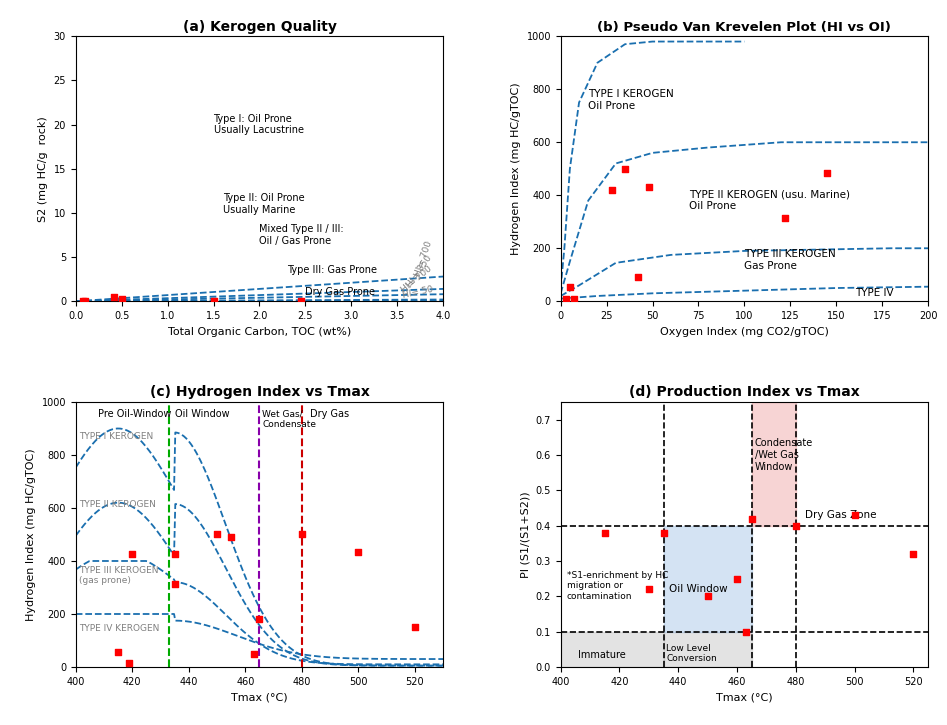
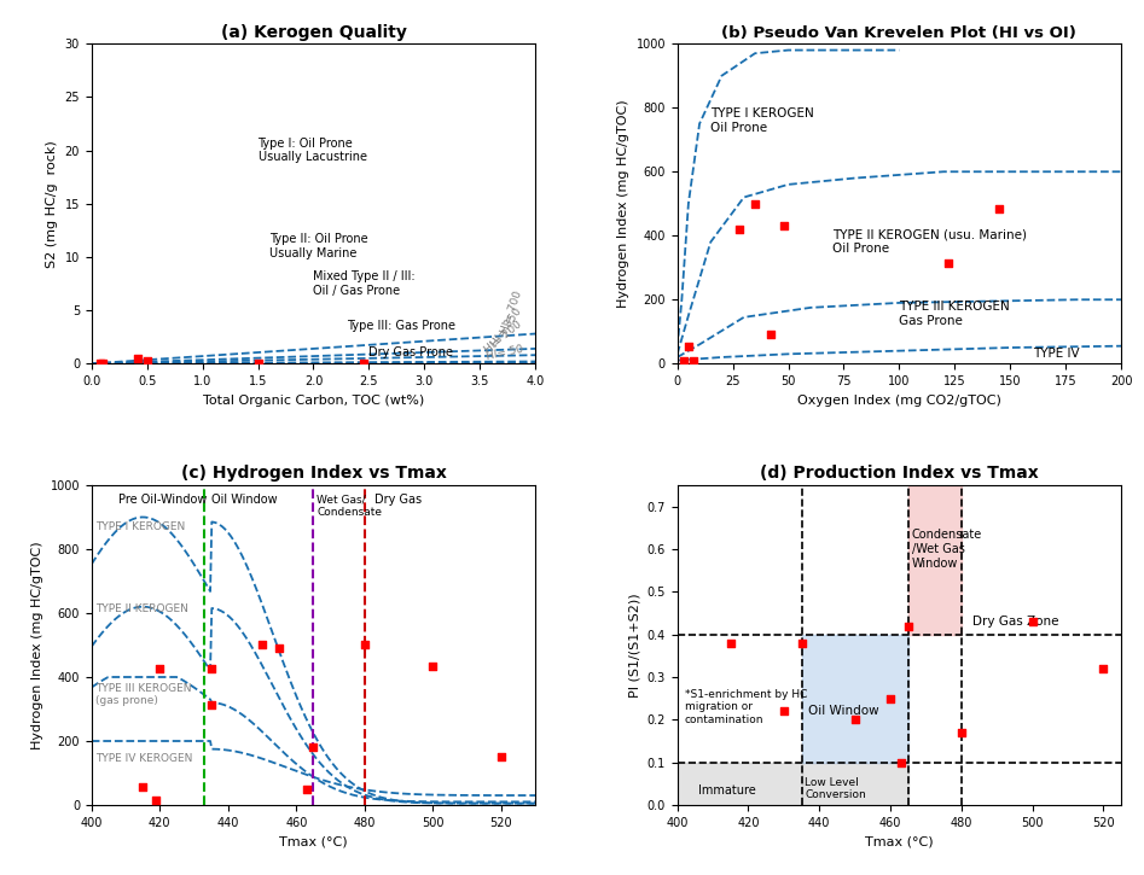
(d) Production Index vs Tmax/480: 0.40 -> 0.17
